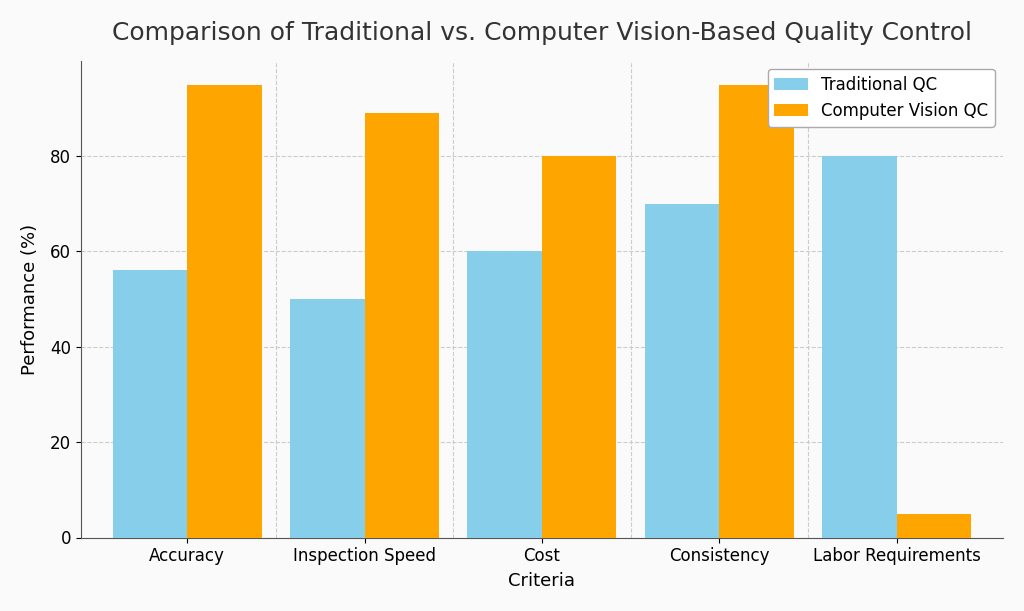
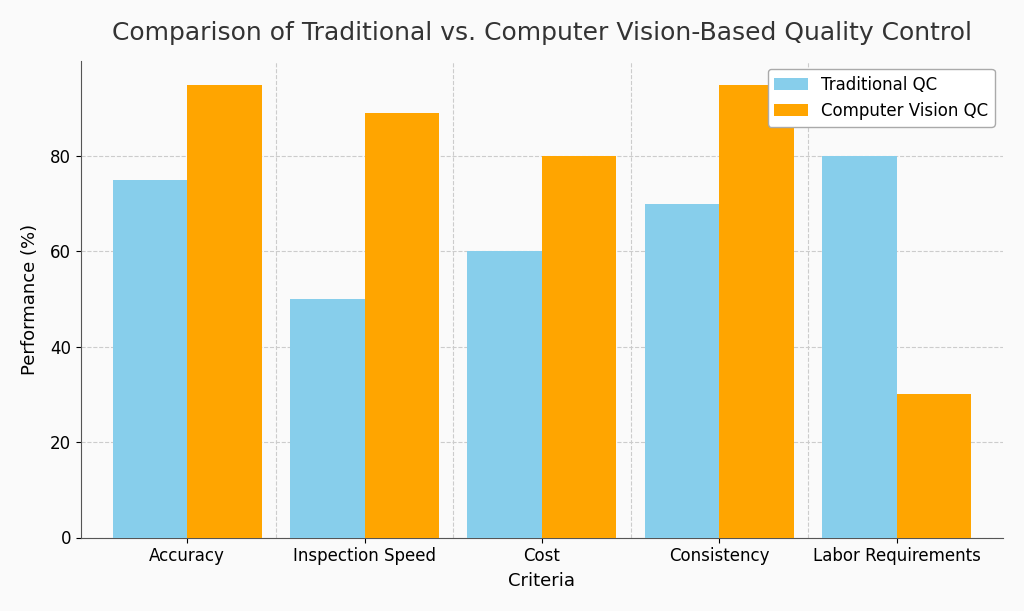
Traditional QC/Accuracy: 56 -> 75
Computer Vision QC/Labor Requirements: 5 -> 30
